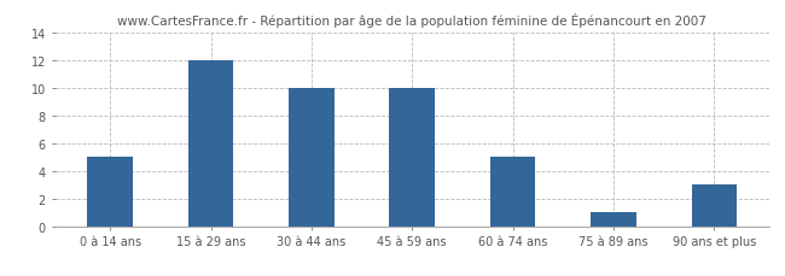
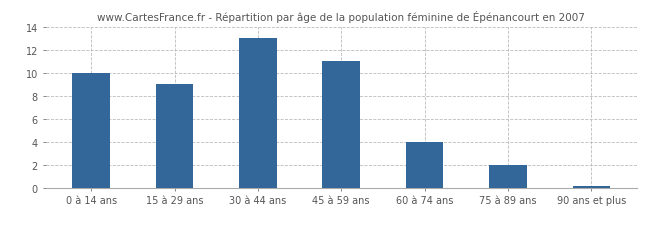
0 à 14 ans: 5.0 -> 10.0
15 à 29 ans: 12.0 -> 9.0
30 à 44 ans: 10.0 -> 13.0
45 à 59 ans: 10.0 -> 11.0
60 à 74 ans: 5.0 -> 4.0
75 à 89 ans: 1.0 -> 2.0
90 ans et plus: 3.0 -> 0.1
